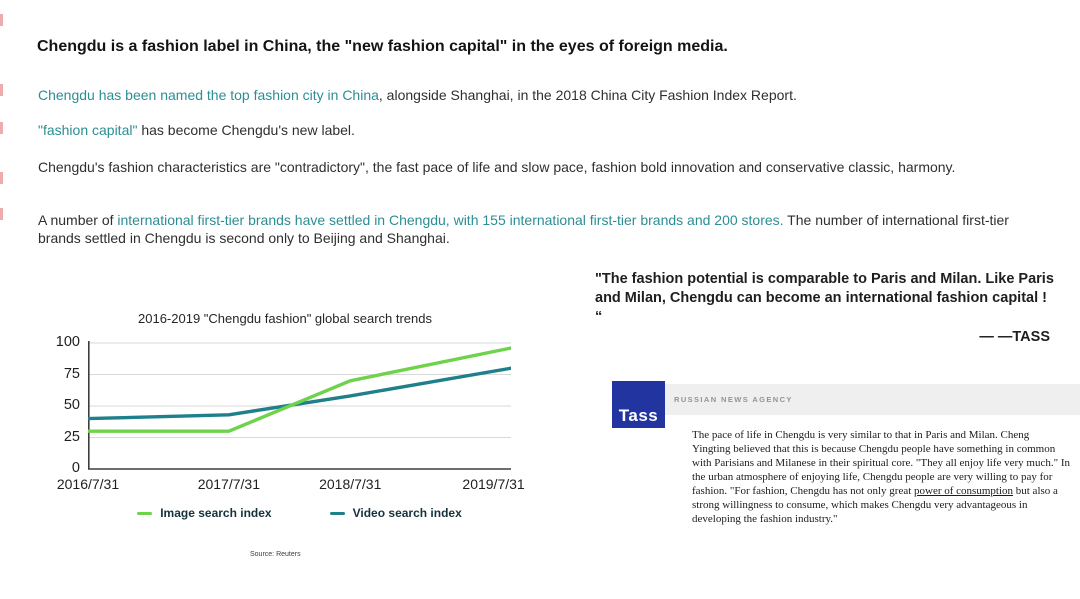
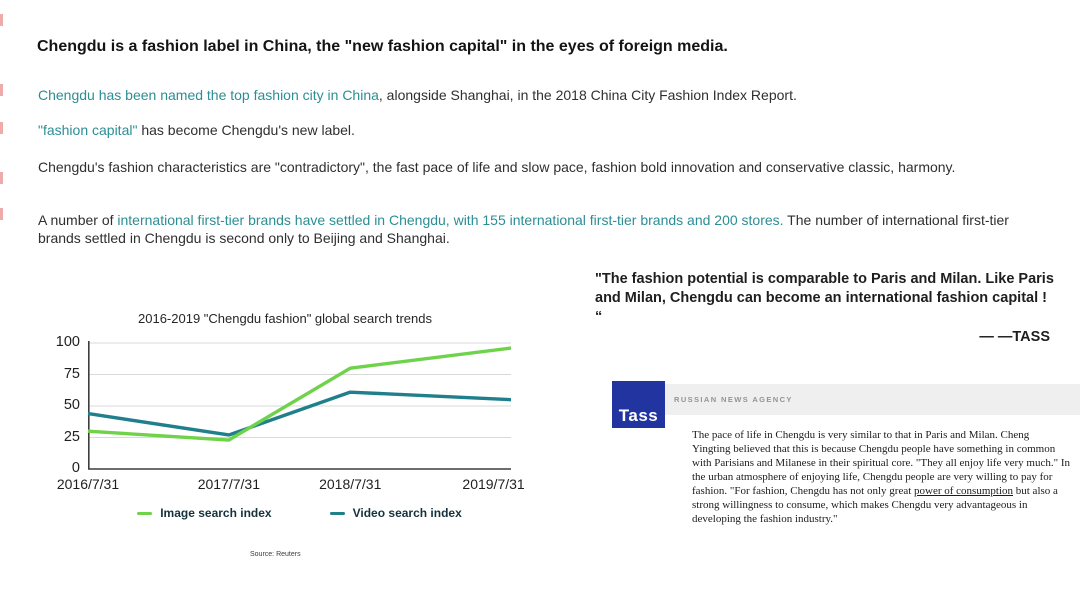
Video search index/2016/7/31: 40 -> 44
Image search index/2017/7/31: 30 -> 23
Video search index/2017/7/31: 43 -> 27
Image search index/2018/7/31: 70 -> 80
Video search index/2018/7/31: 58 -> 61
Video search index/2019/7/31: 80 -> 55
